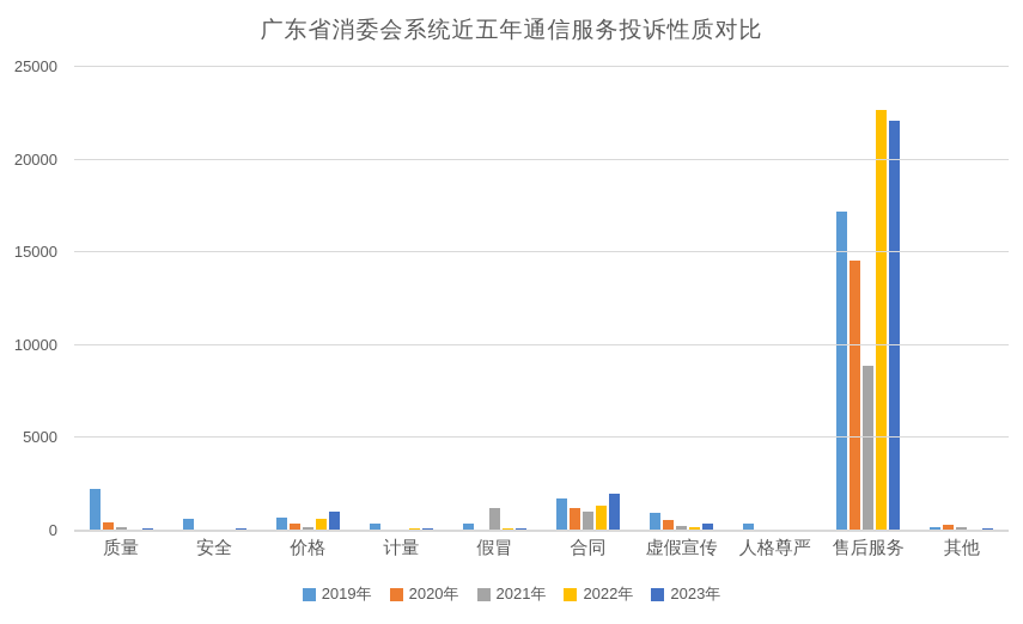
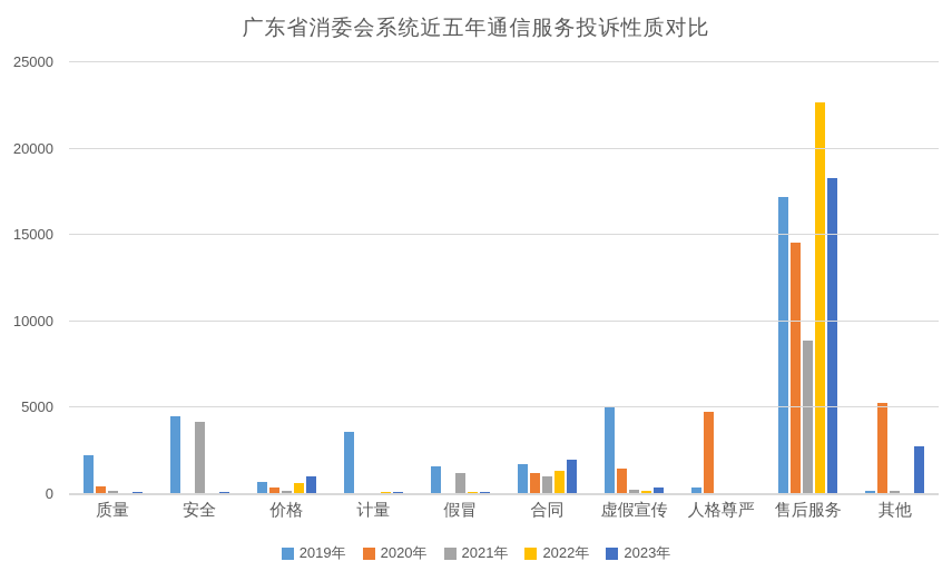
2019年/安全: 600 -> 4500
2021年/安全: 100 -> 4200
2019年/计量: 400 -> 3600
2019年/假冒: 400 -> 1600
2019年/虚假宣传: 1000 -> 5100
2020年/虚假宣传: 600 -> 1500
2020年/人格尊严: 100 -> 4800
2023年/售后服务: 22100 -> 18300
2020年/其他: 300 -> 5300
2023年/其他: 100 -> 2800
